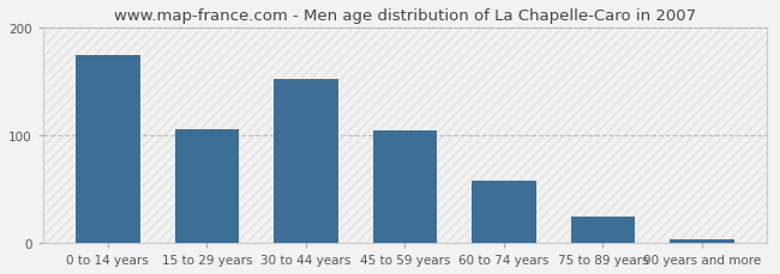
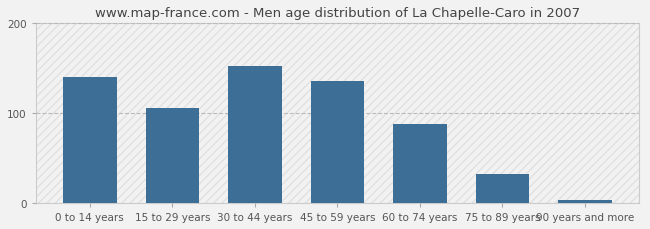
0 to 14 years: 174 -> 140
45 to 59 years: 104 -> 135
60 to 74 years: 58 -> 88
75 to 89 years: 24 -> 32
